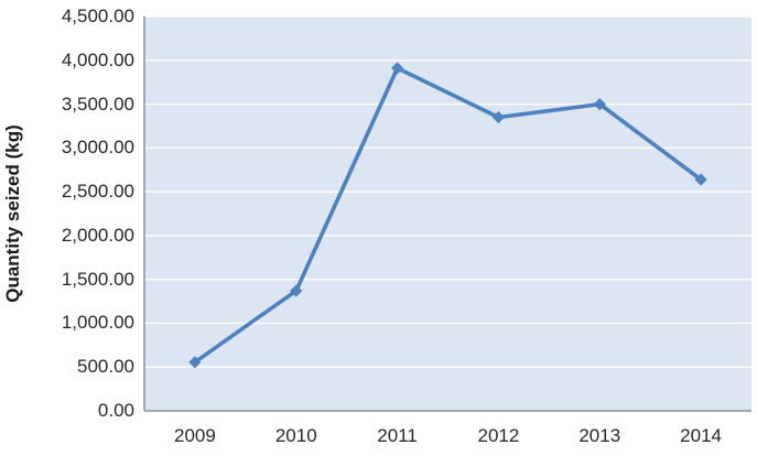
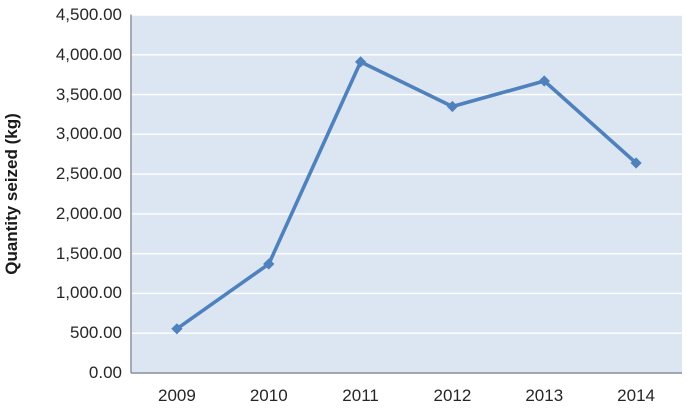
2013: 3500 -> 3700
